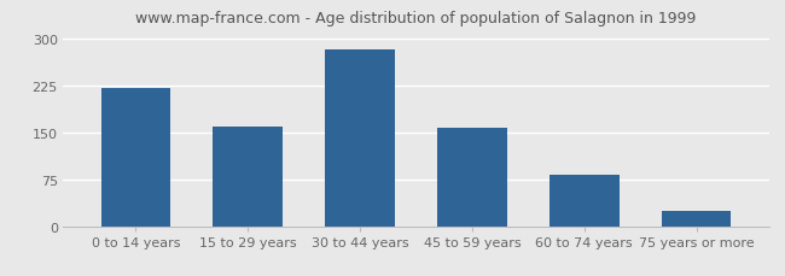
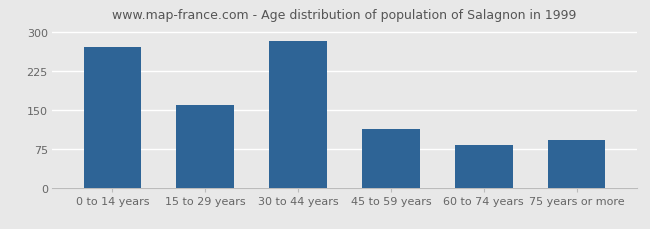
0 to 14 years: 220 -> 270
45 to 59 years: 157 -> 112
75 years or more: 25 -> 92
